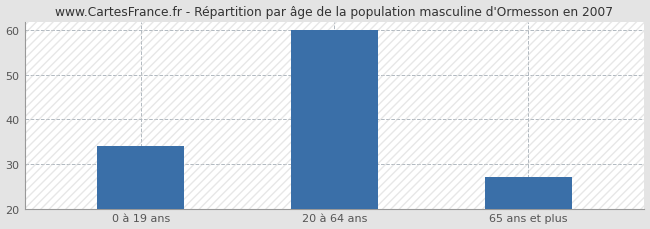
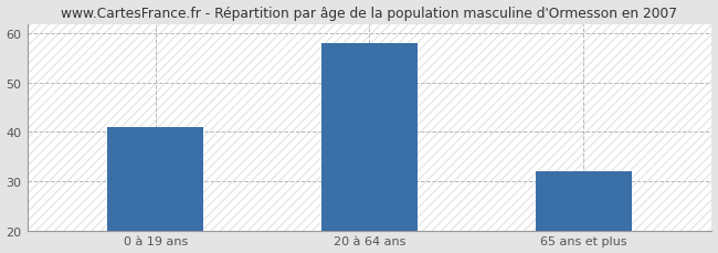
0 à 19 ans: 34 -> 41
20 à 64 ans: 60 -> 58
65 ans et plus: 27 -> 32
